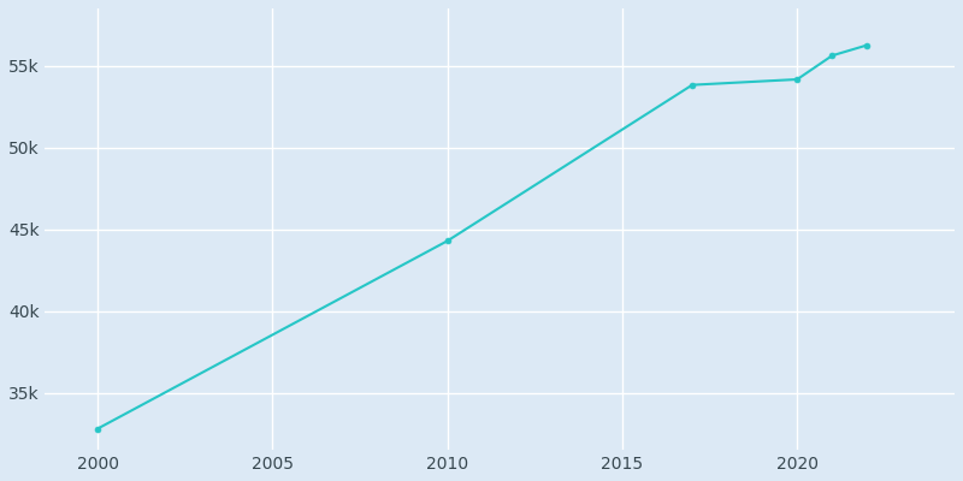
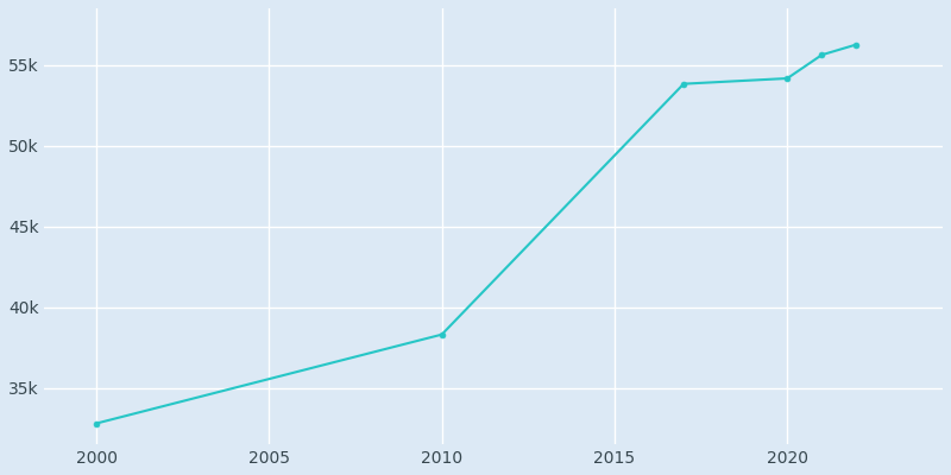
2010: 44.3k -> 38.3k
